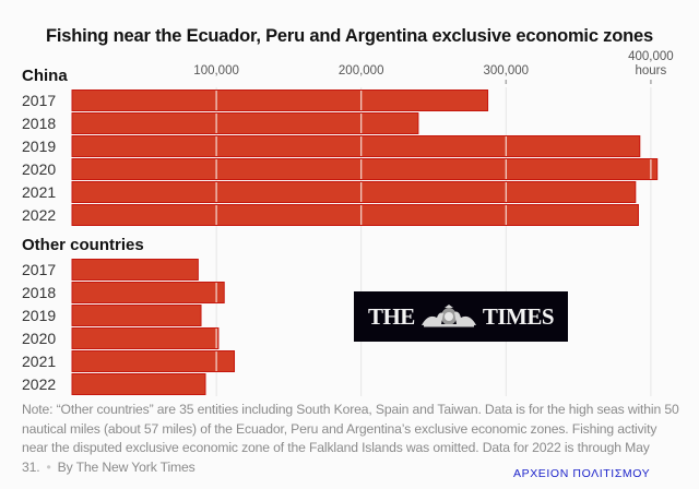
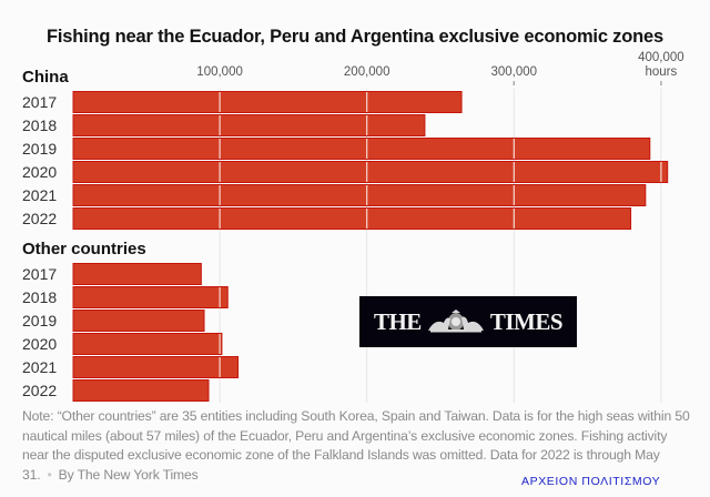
China/2017: 287000 -> 264000
China/2022: 391000 -> 379000
